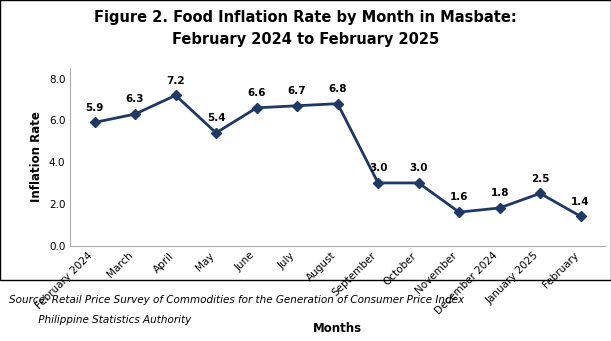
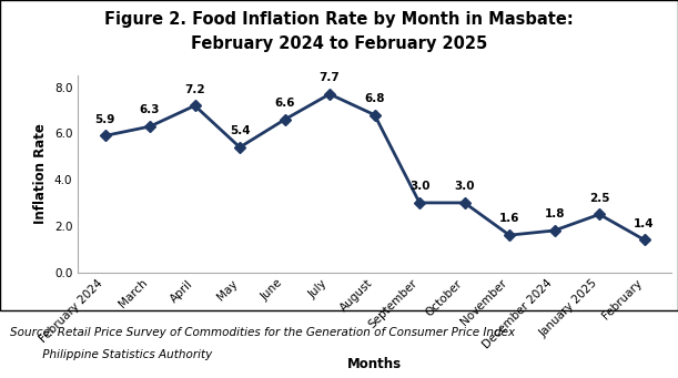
July: 6.7 -> 7.7
